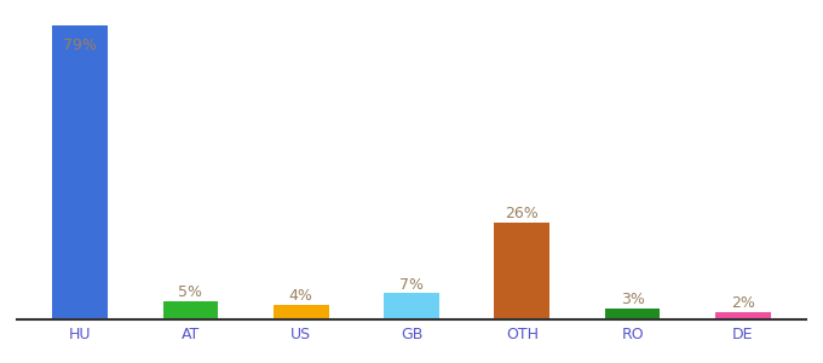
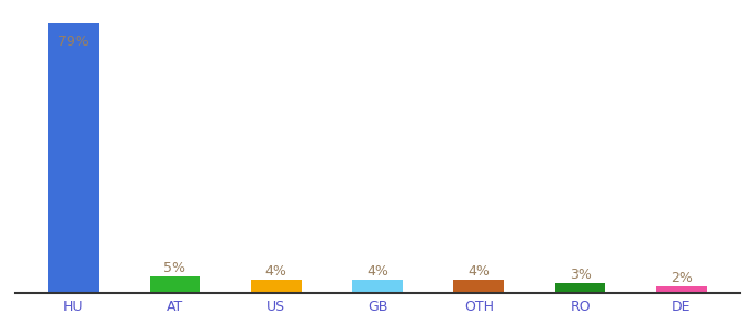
GB: 7% -> 4%
OTH: 26% -> 4%
